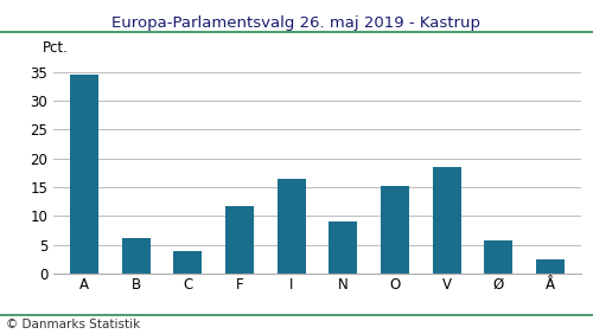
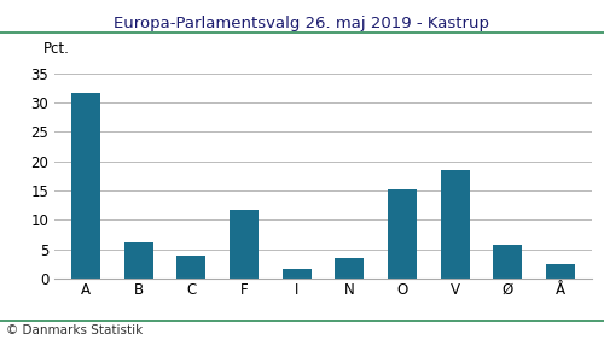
A: 34.5 -> 31.7
I: 16.5 -> 1.7
N: 9.0 -> 3.5
